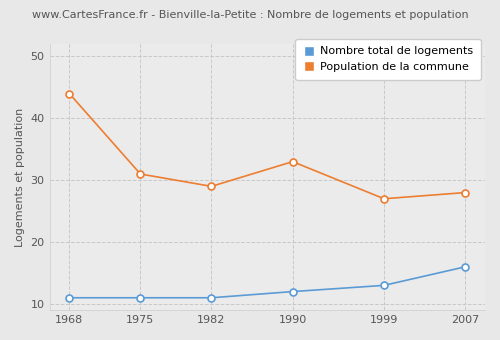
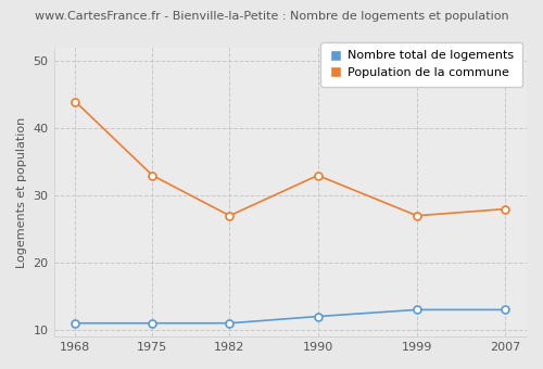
Population de la commune/1975: 31 -> 33
Population de la commune/1982: 29 -> 27
Nombre total de logements/2007: 16 -> 13
